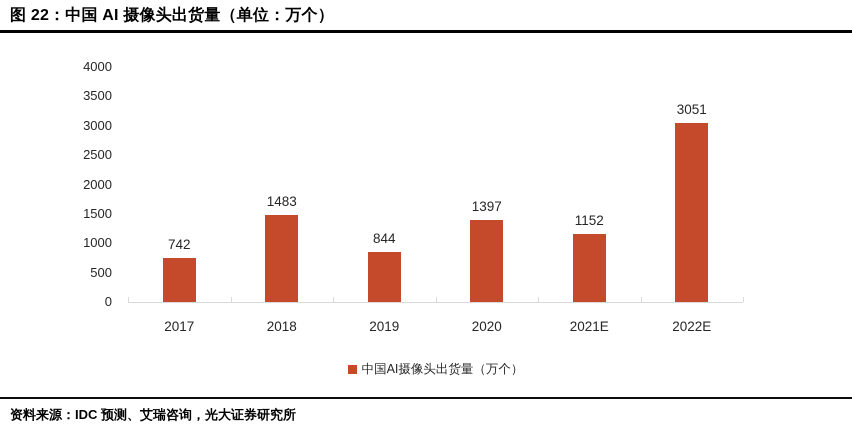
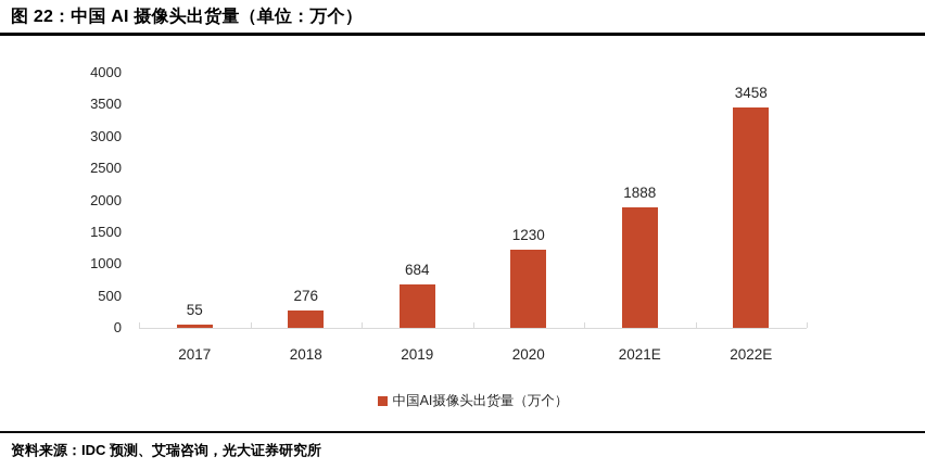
2017: 742 -> 55
2018: 1483 -> 276
2019: 844 -> 684
2020: 1397 -> 1230
2021E: 1152 -> 1888
2022E: 3051 -> 3458
